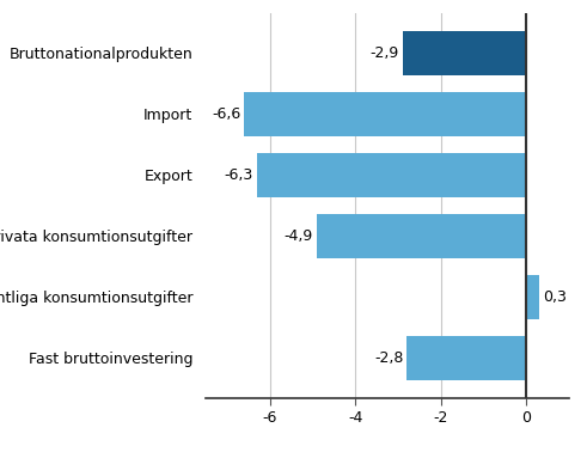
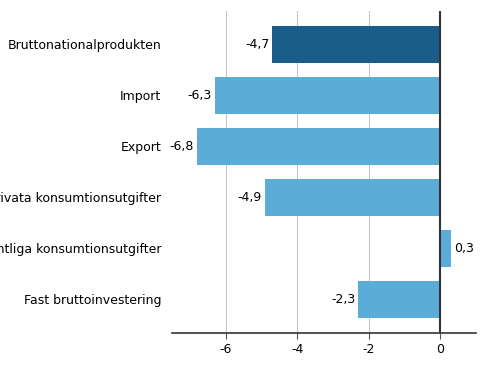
Bruttonationalprodukten: -2,9 -> -4,7
Import: -6,6 -> -6,3
Export: -6,3 -> -6,8
Fast bruttoinvestering: -2,8 -> -2,3
